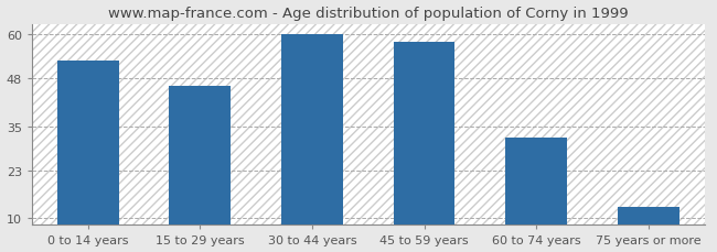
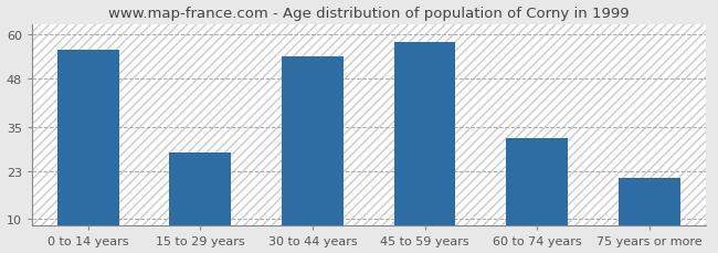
0 to 14 years: 53 -> 56
15 to 29 years: 46 -> 28
30 to 44 years: 60 -> 54
75 years or more: 13 -> 21
